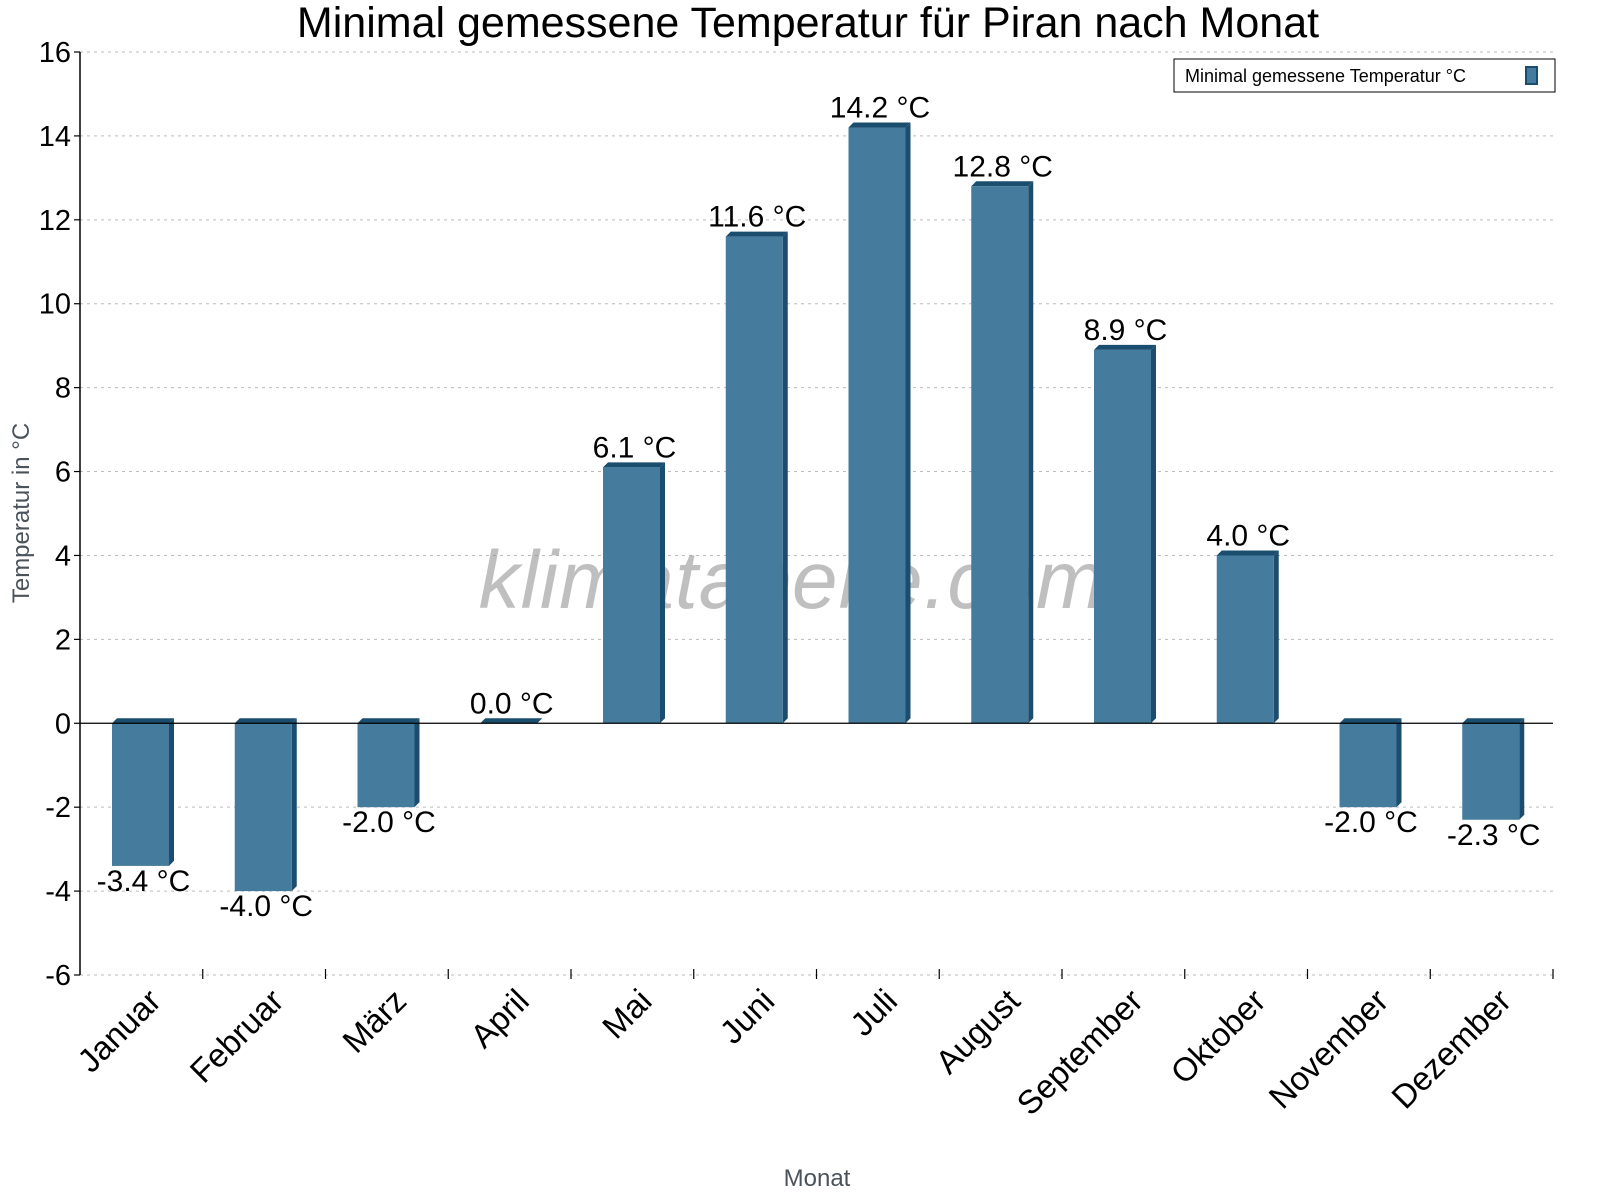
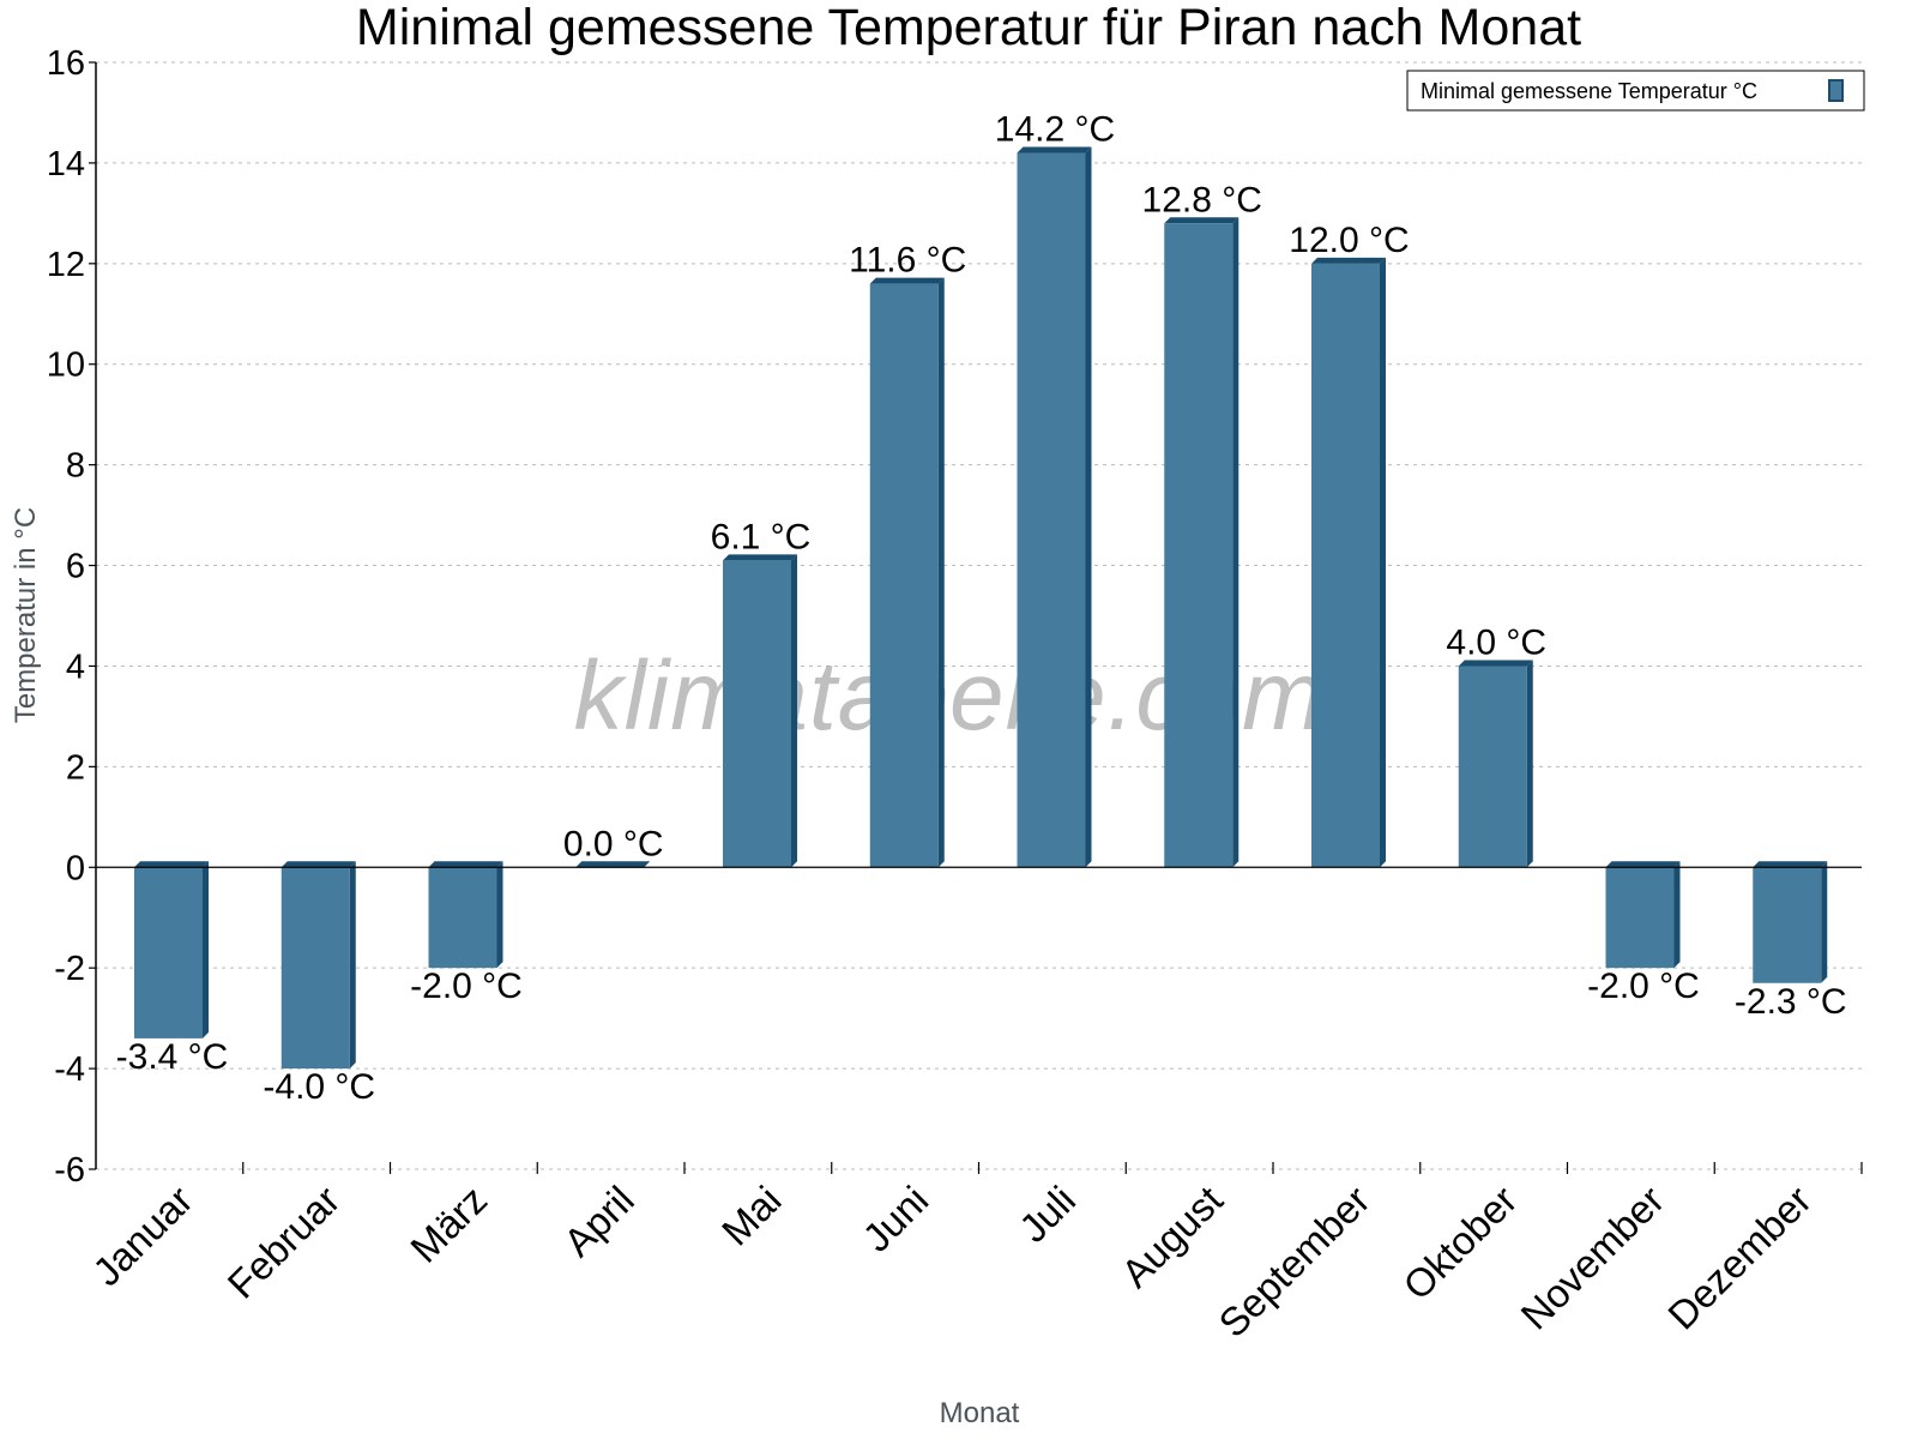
September: 8.9 -> 12.0
